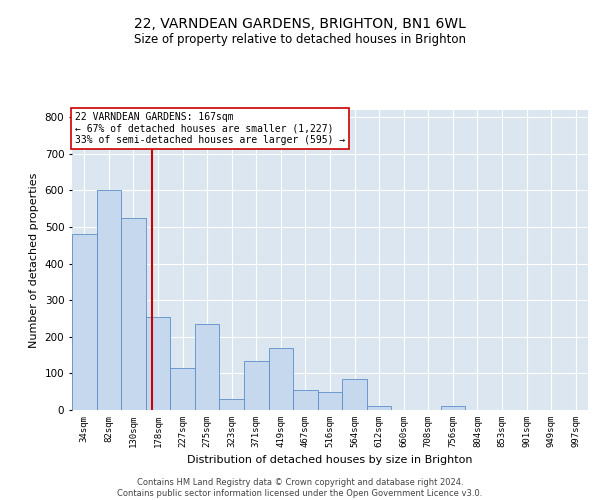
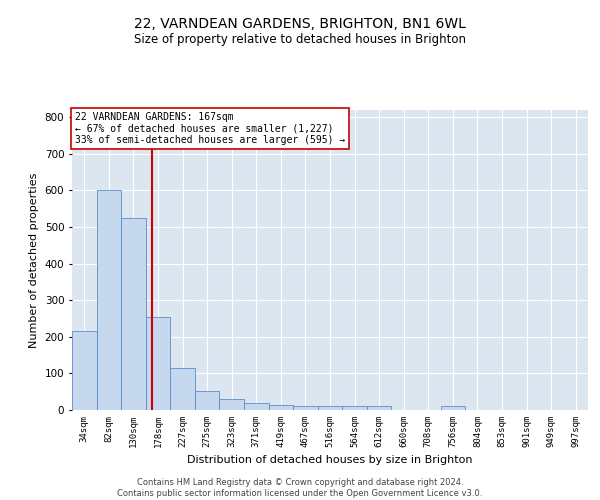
34sqm: 480 -> 215
275sqm: 235 -> 52
371sqm: 135 -> 20
419sqm: 170 -> 15
467sqm: 55 -> 10
516sqm: 50 -> 10
564sqm: 85 -> 10
